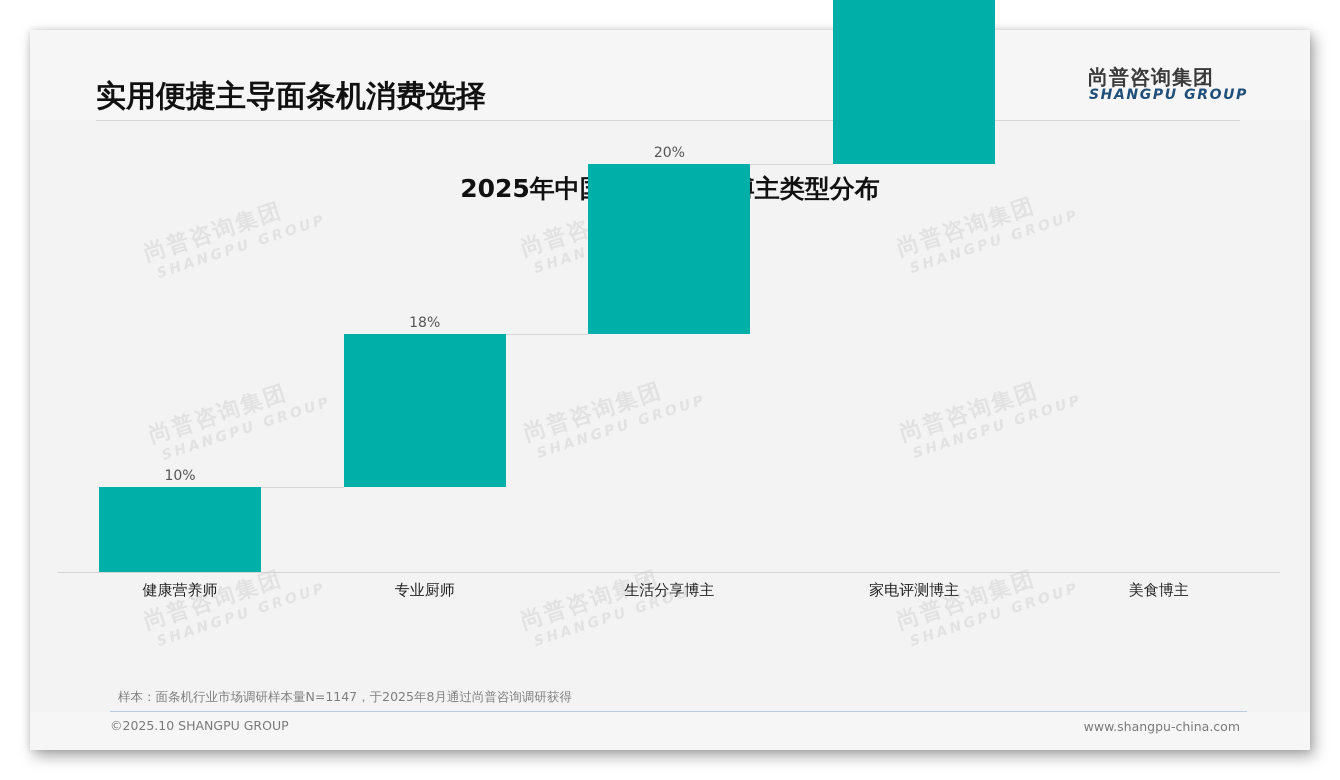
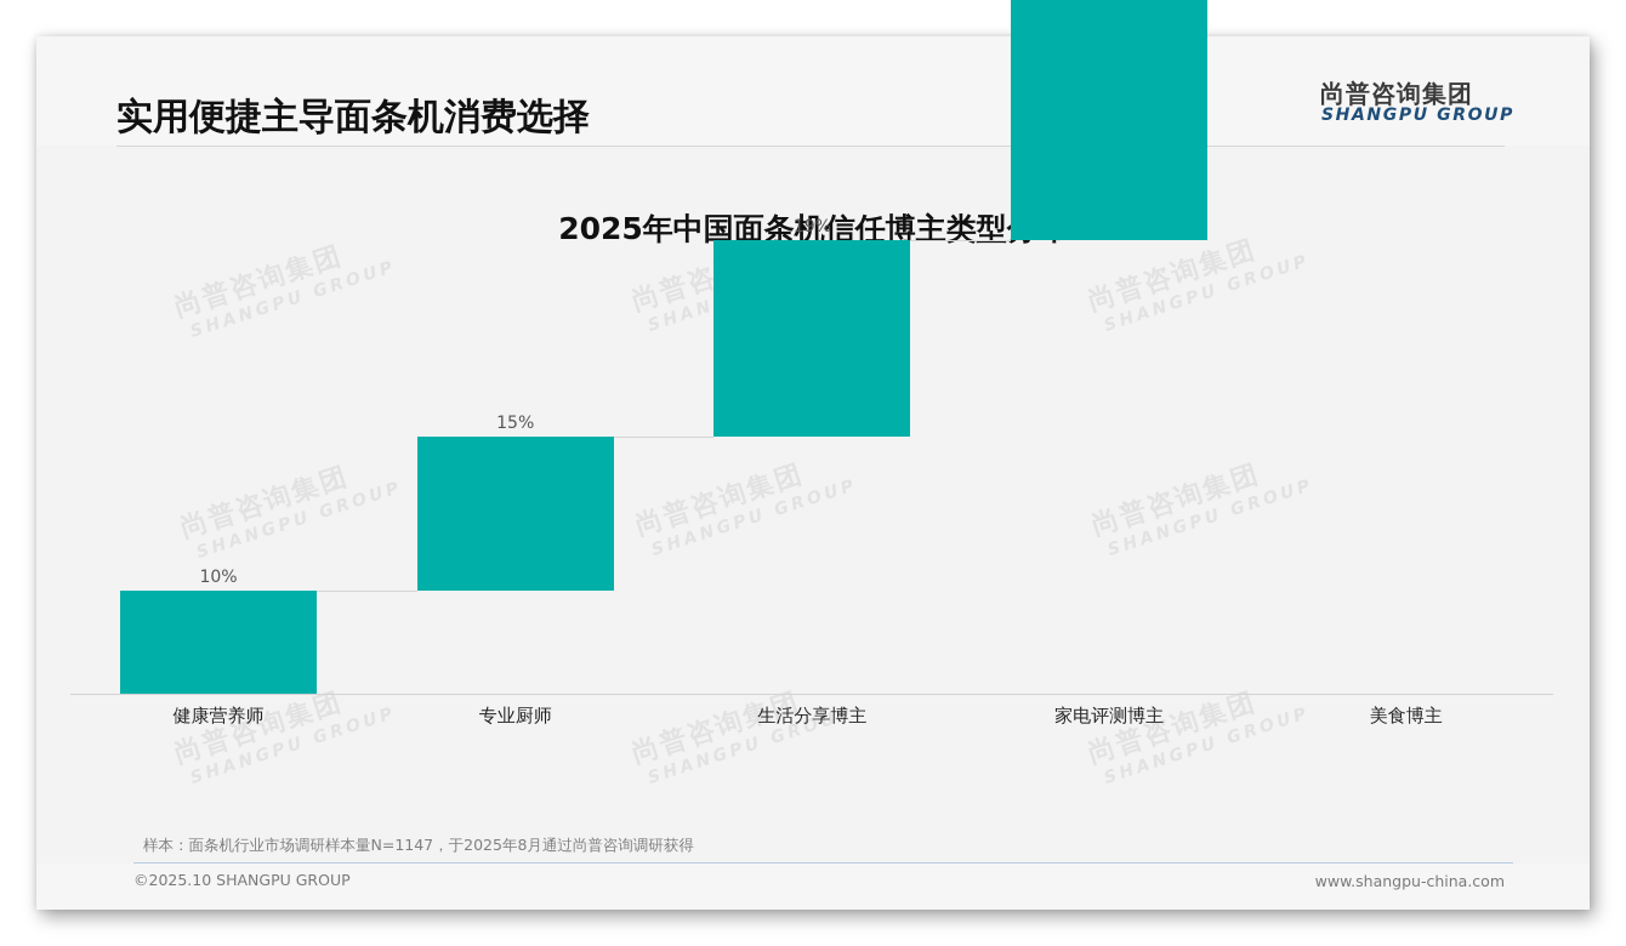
专业厨师: 18% -> 15%
生活分享博主: 20% -> 19%
